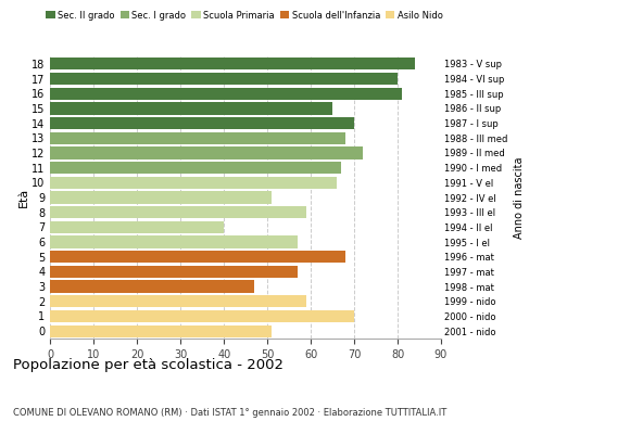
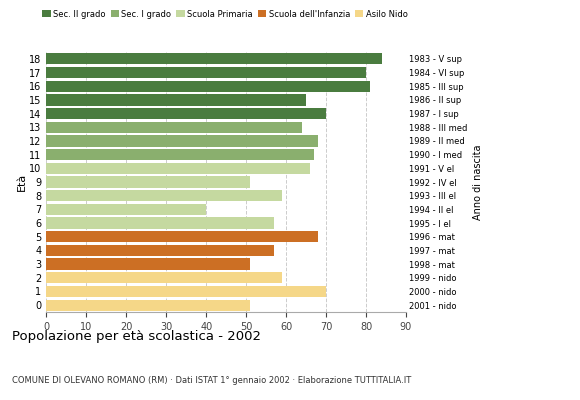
13: 68 -> 64
12: 72 -> 68
3: 47 -> 51
